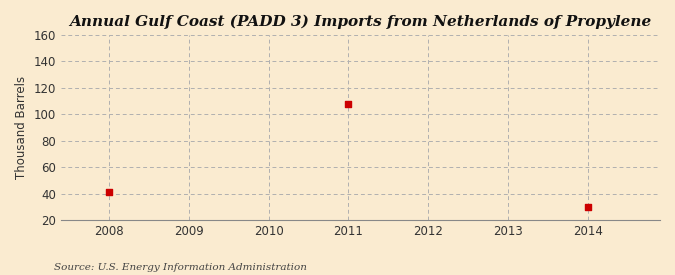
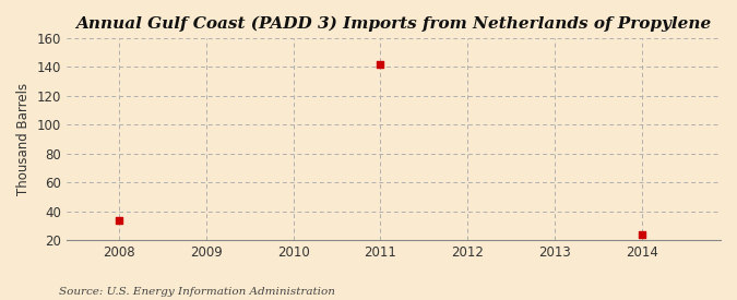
2008: 41 -> 34
2011: 108 -> 142
2014: 30 -> 24
